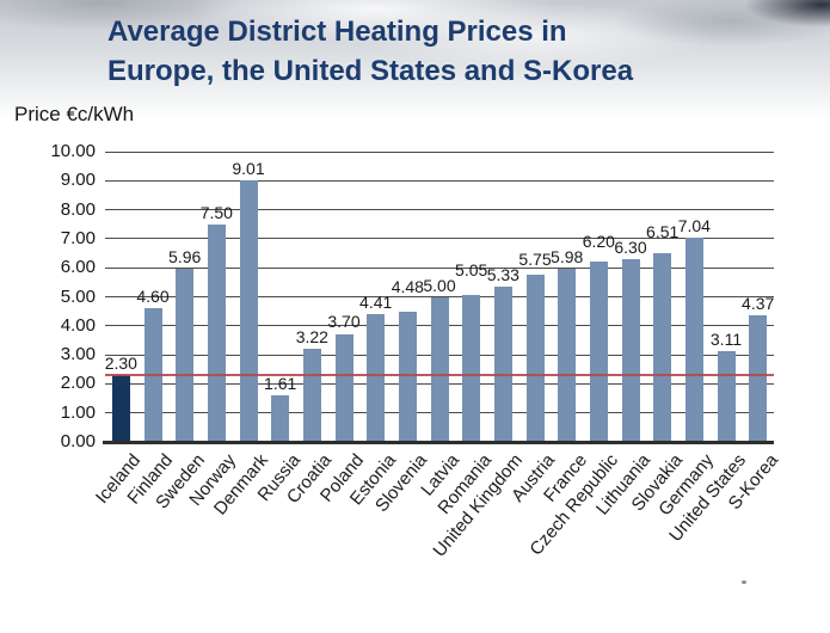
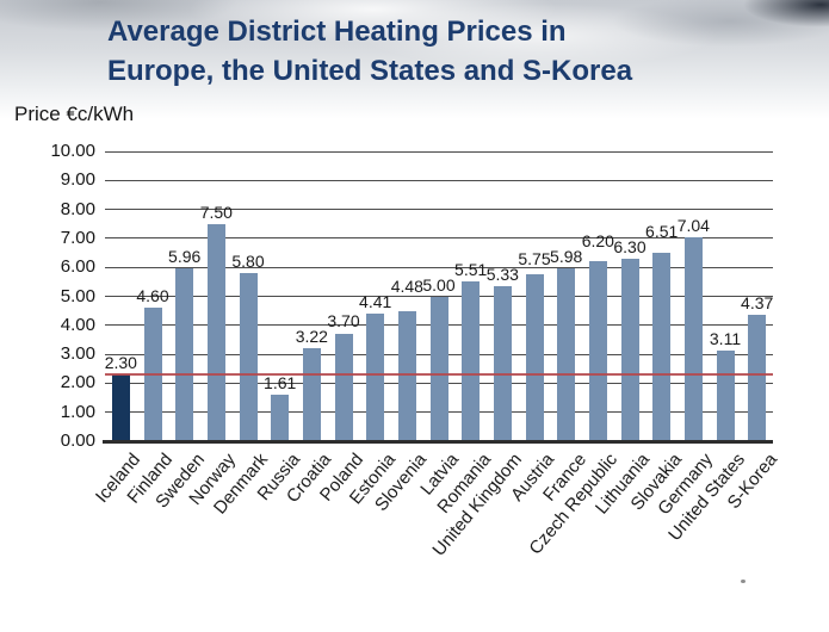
Denmark: 9.01 -> 5.80
Romania: 5.05 -> 5.51
